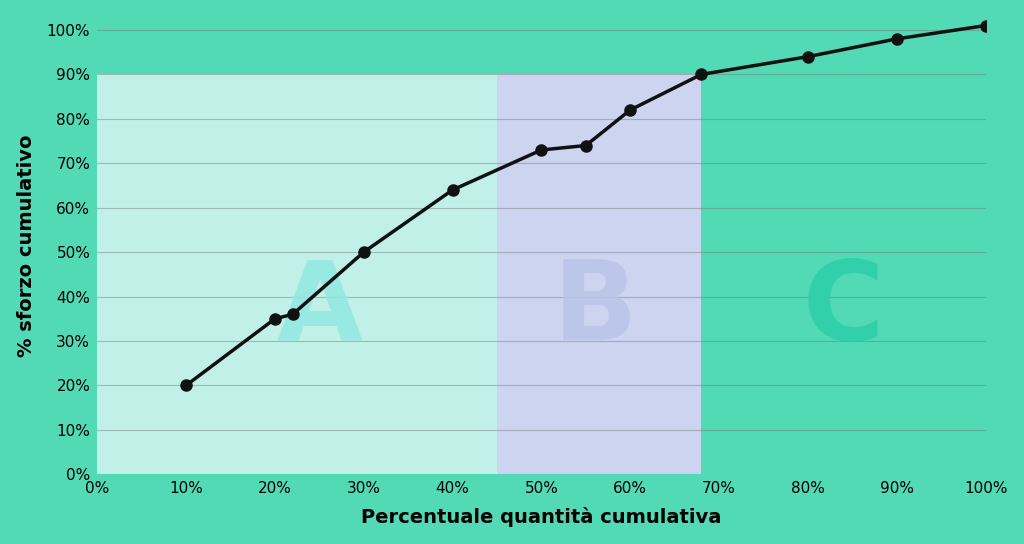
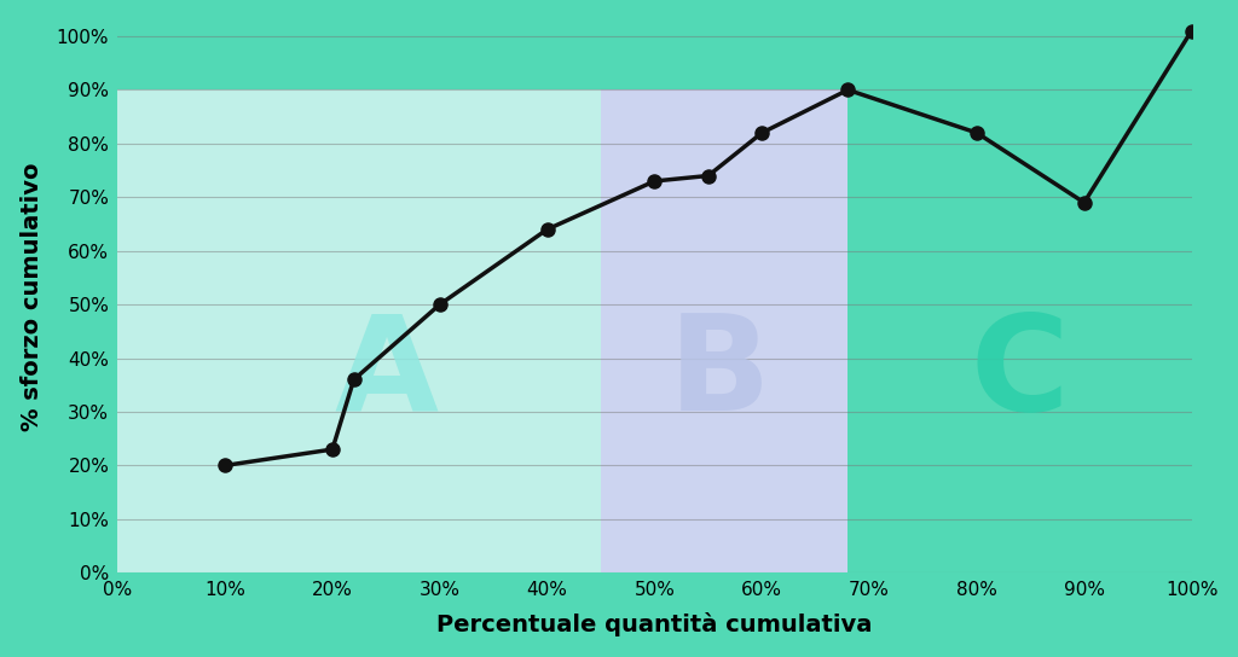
20%: 35% -> 23%
80%: 94% -> 82%
90%: 98% -> 69%
